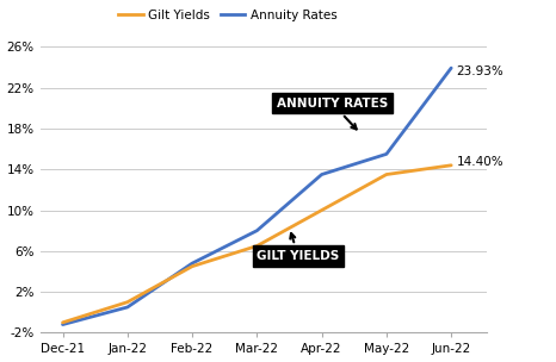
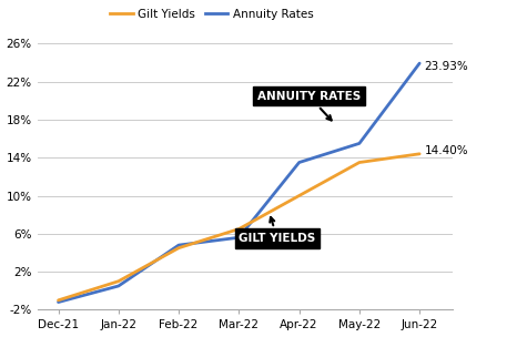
Annuity Rates/Mar-22: 8.0% -> 5.6%
